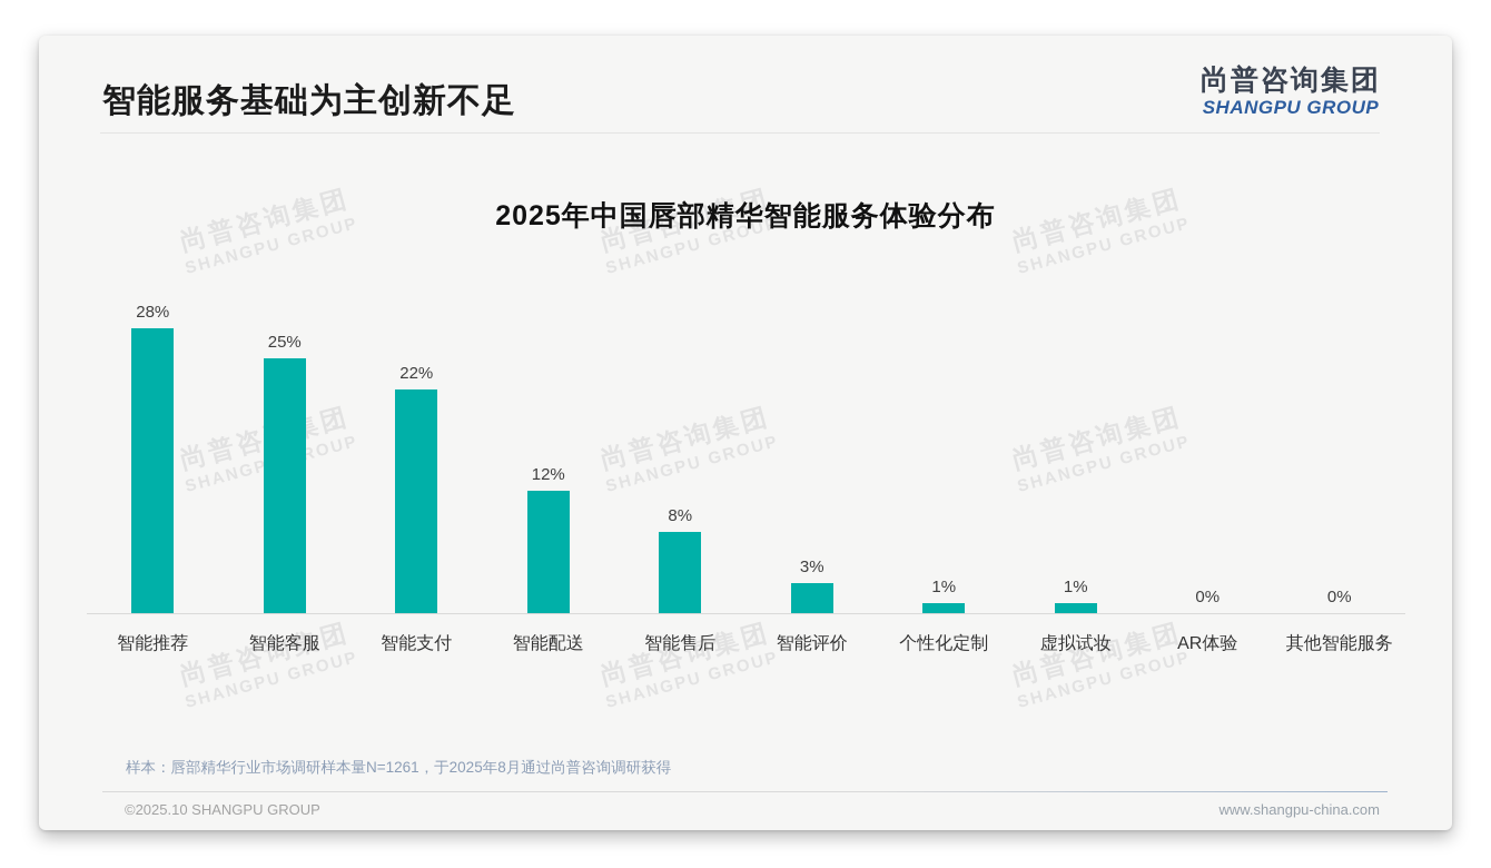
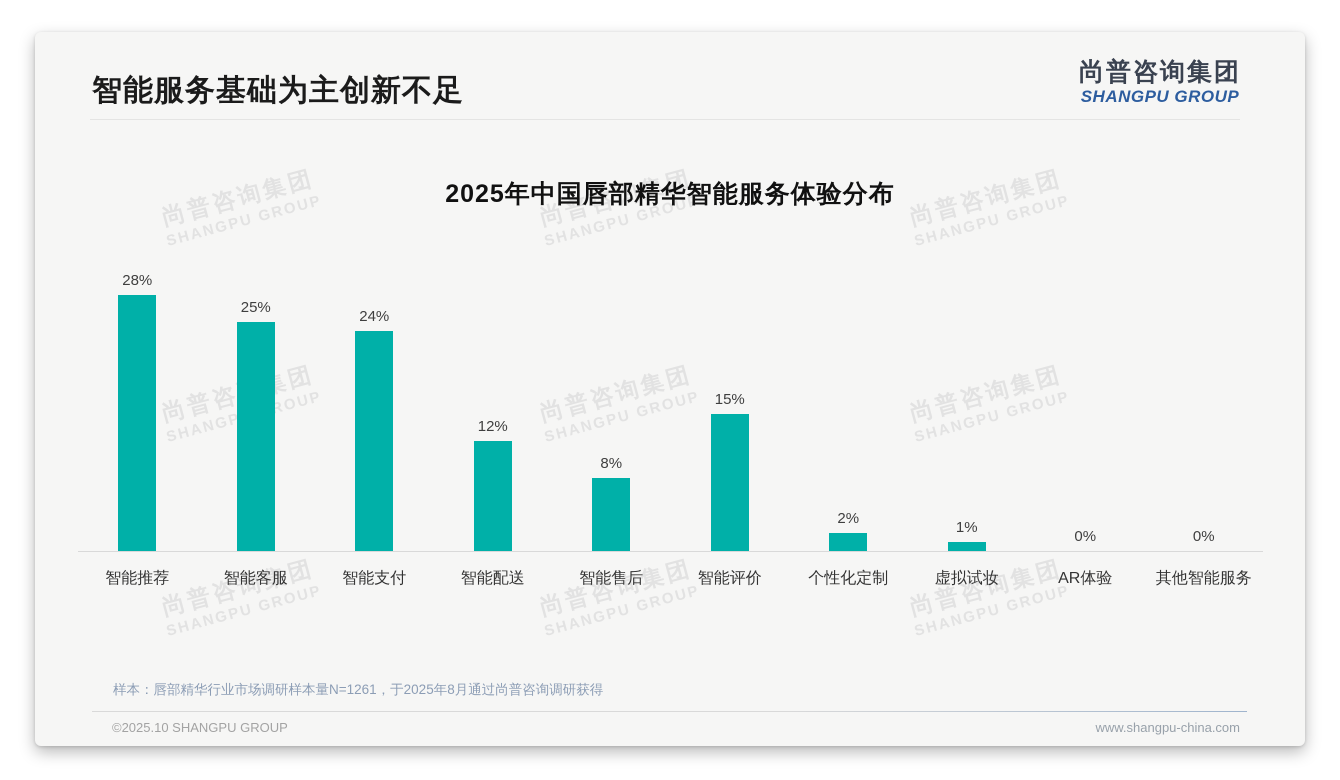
智能支付: 22% -> 24%
智能评价: 3% -> 15%
个性化定制: 1% -> 2%
